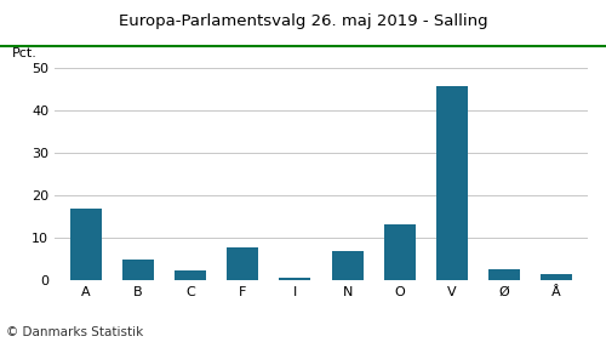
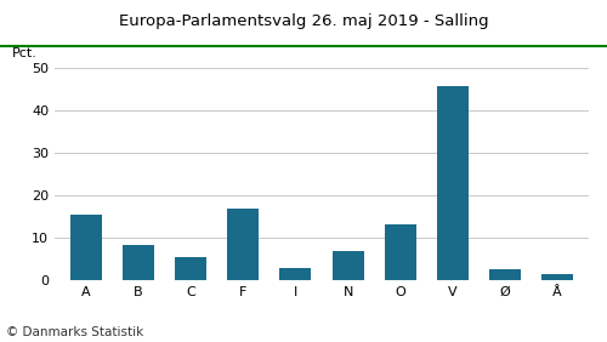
A: 17.0 -> 15.5
B: 4.8 -> 8.5
C: 2.3 -> 5.5
F: 7.7 -> 17.0
I: 0.6 -> 3.0
